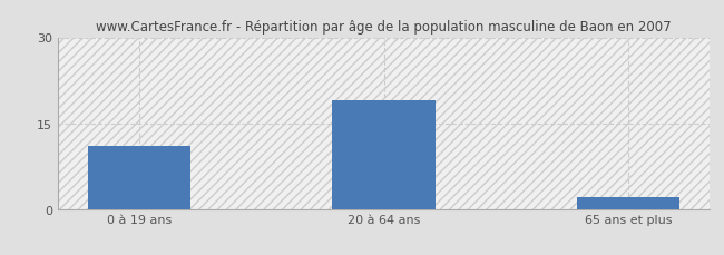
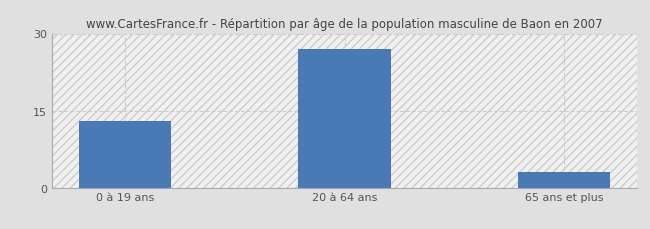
0 à 19 ans: 11 -> 13
20 à 64 ans: 19 -> 27
65 ans et plus: 2 -> 3
